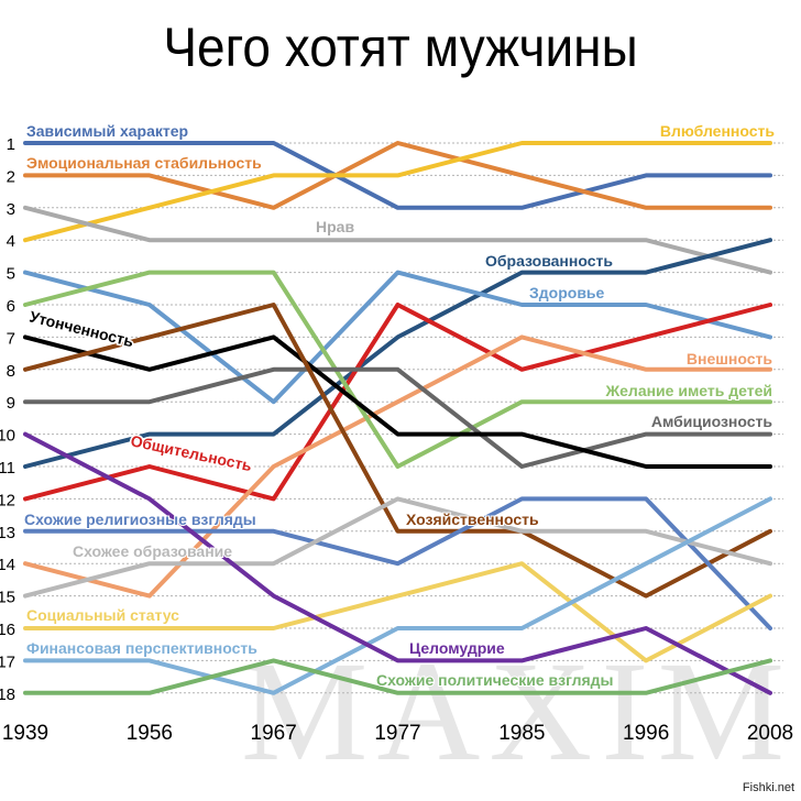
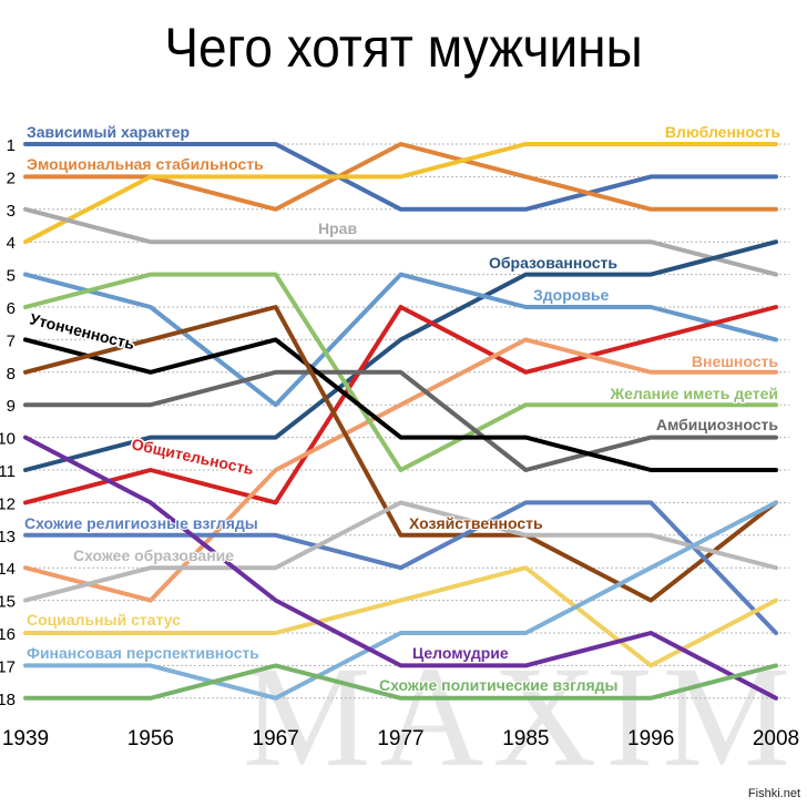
Влюбленность/1956: 3 -> 2
Хозяйственность/2008: 13 -> 12
